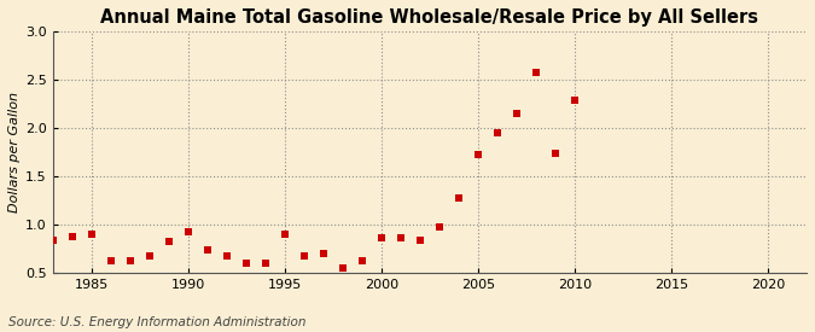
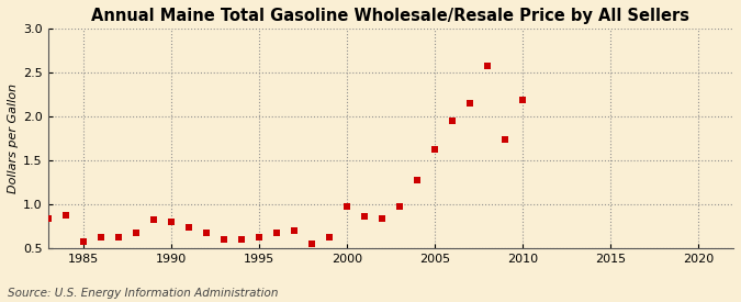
1985: 0.90 -> 0.57
1990: 0.92 -> 0.80
1995: 0.90 -> 0.62
2000: 0.86 -> 0.97
2005: 1.72 -> 1.62
2010: 2.28 -> 2.18
